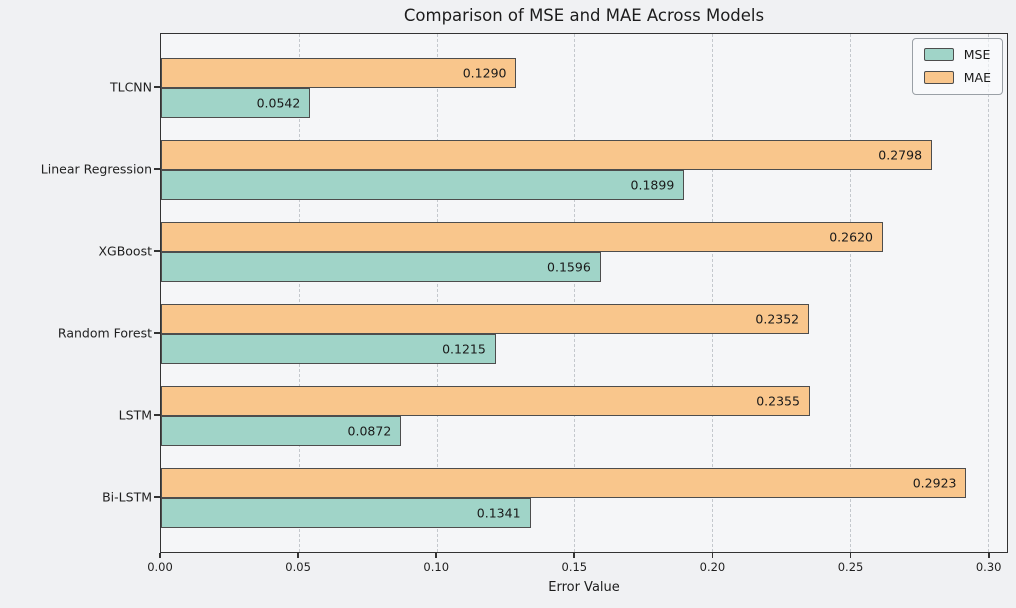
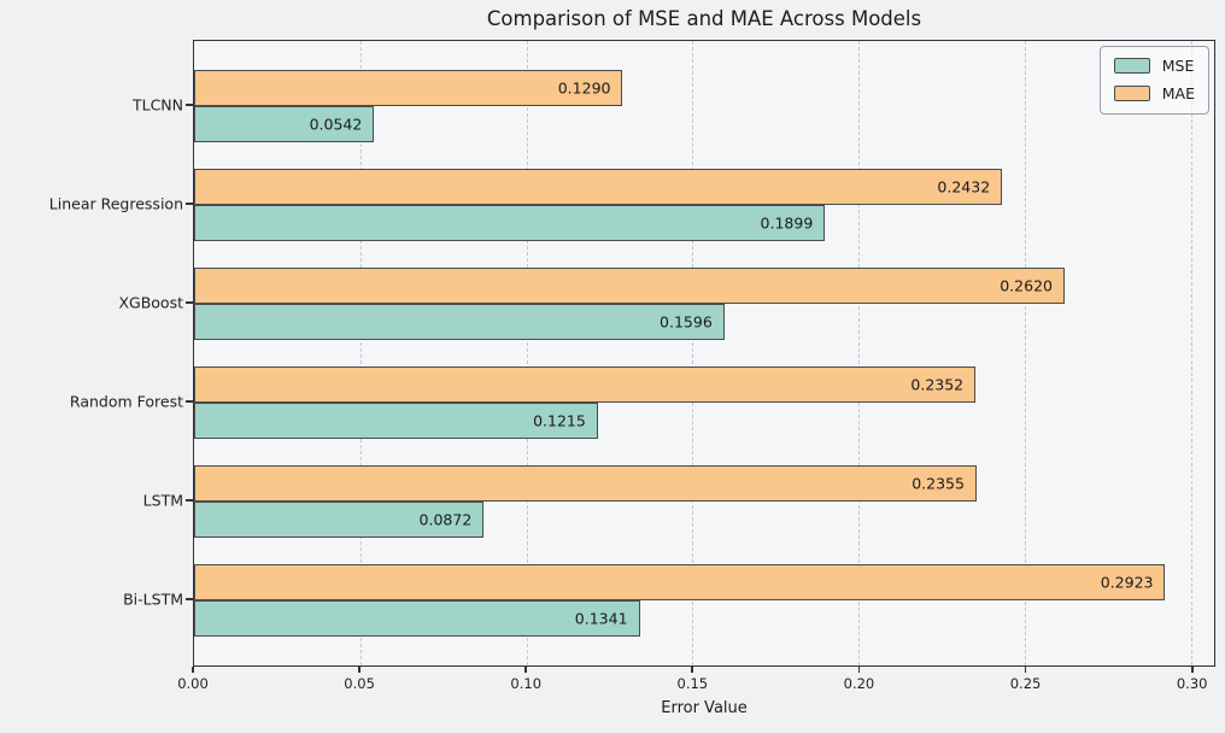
MAE/Linear Regression: 0.2798 -> 0.2432
